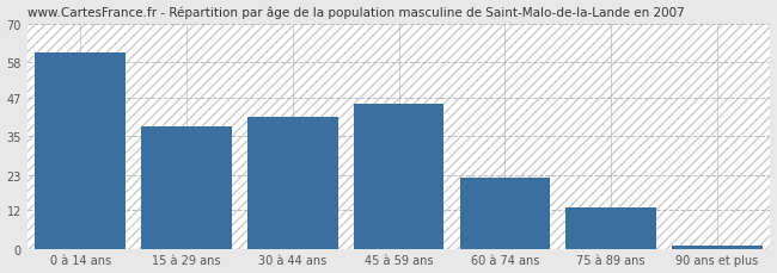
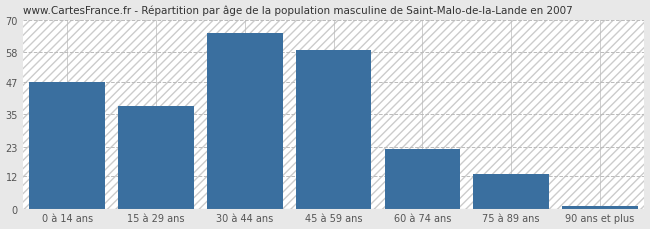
0 à 14 ans: 61 -> 47
30 à 44 ans: 41 -> 65
45 à 59 ans: 45 -> 59
